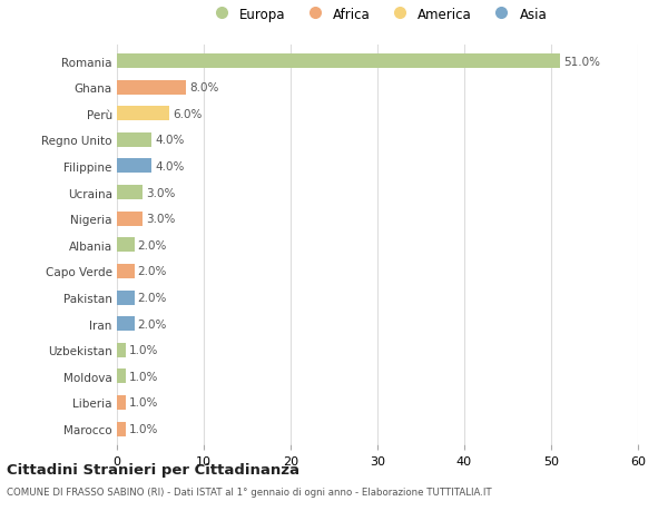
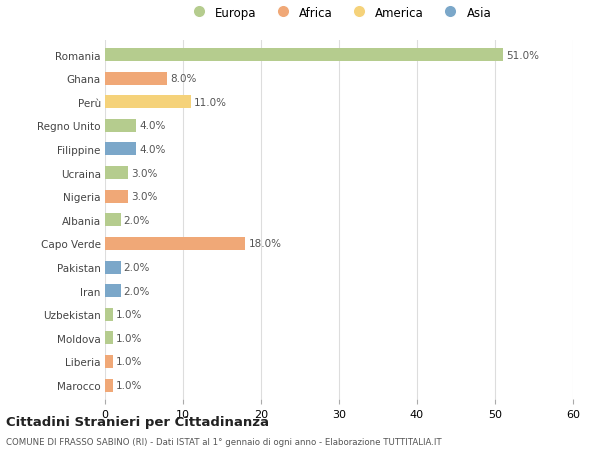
Perù: 6.0% -> 11.0%
Capo Verde: 2.0% -> 18.0%
